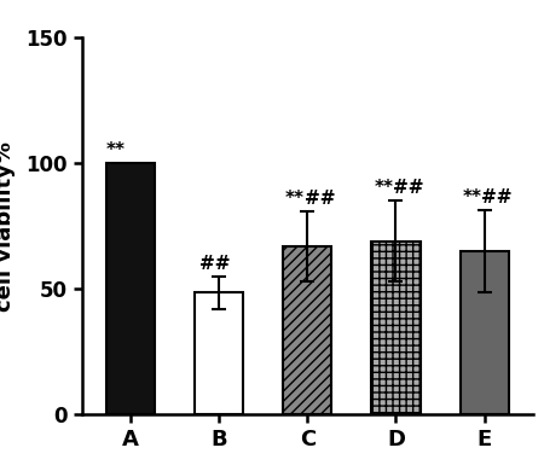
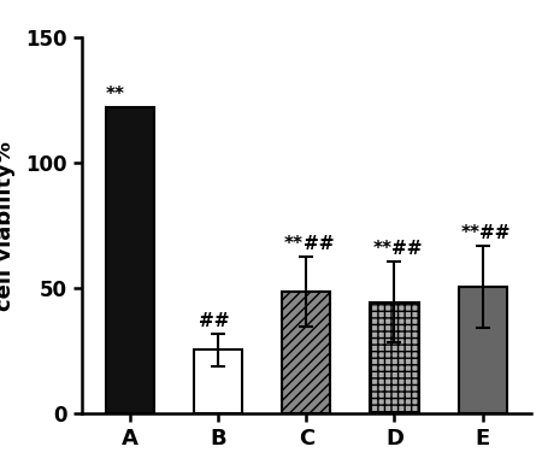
A: 100.0 -> 122.0
B: 48.5 -> 25.5
C: 67.0 -> 48.5
D: 69.0 -> 44.5
E: 65.0 -> 50.5
